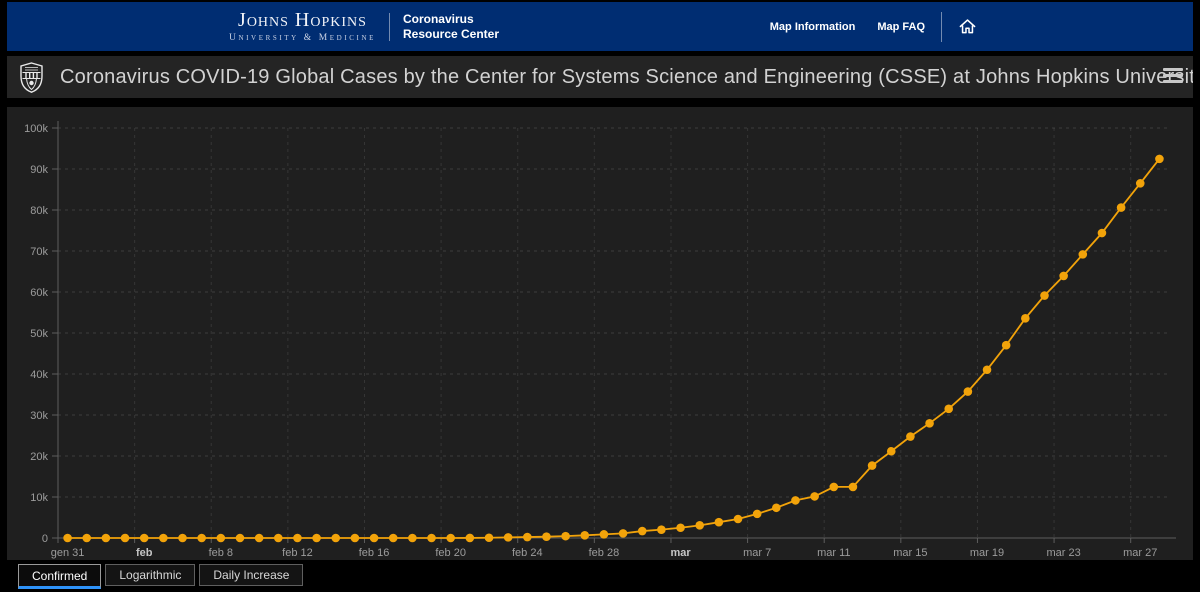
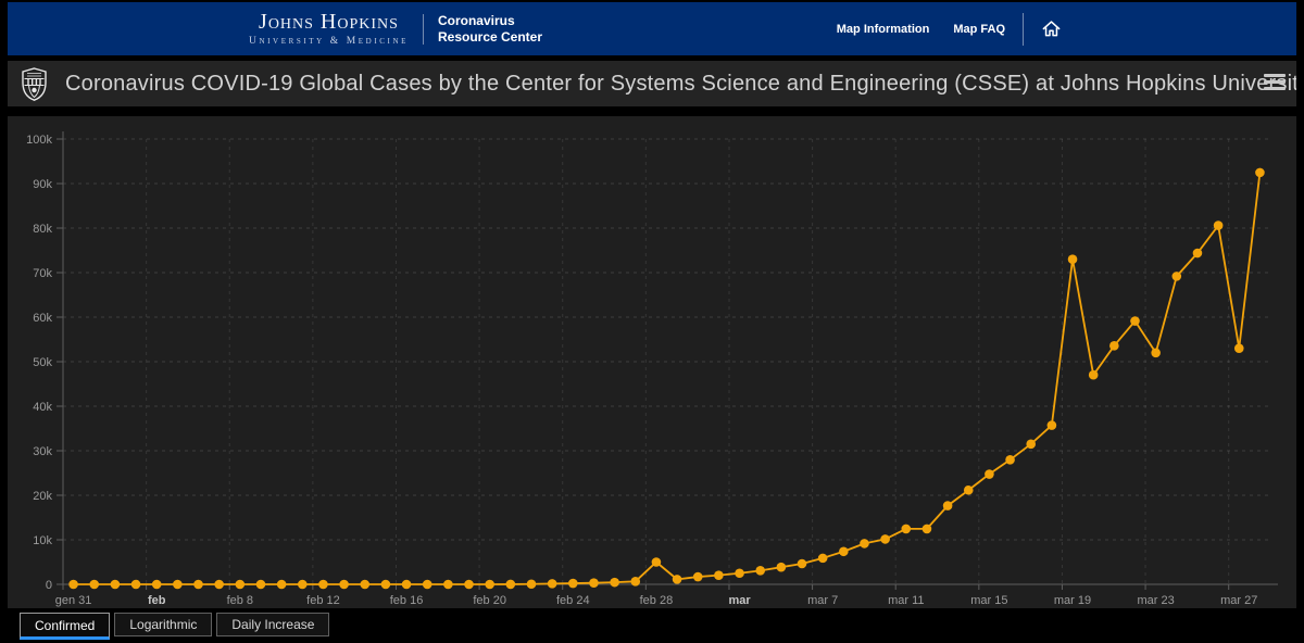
feb 28: 1k -> 5k
mar 19: 41k -> 73k
mar 23: 64k -> 52k
mar 27: 86k -> 53k
